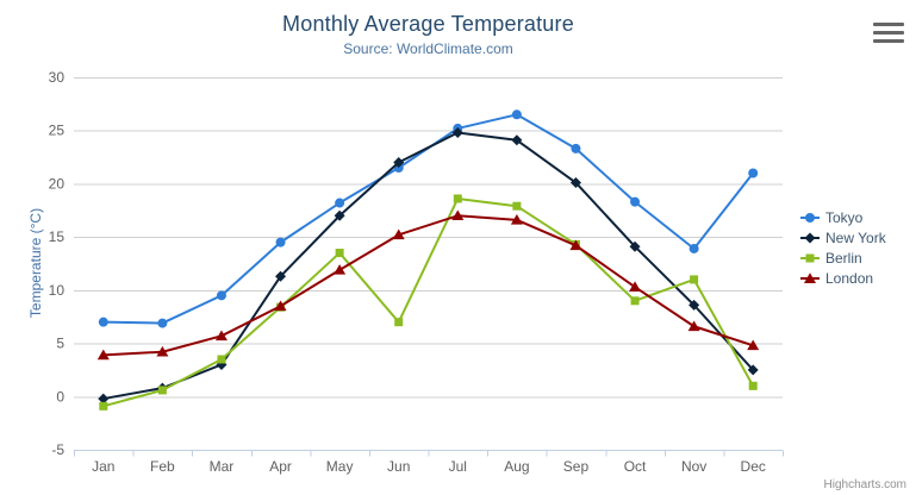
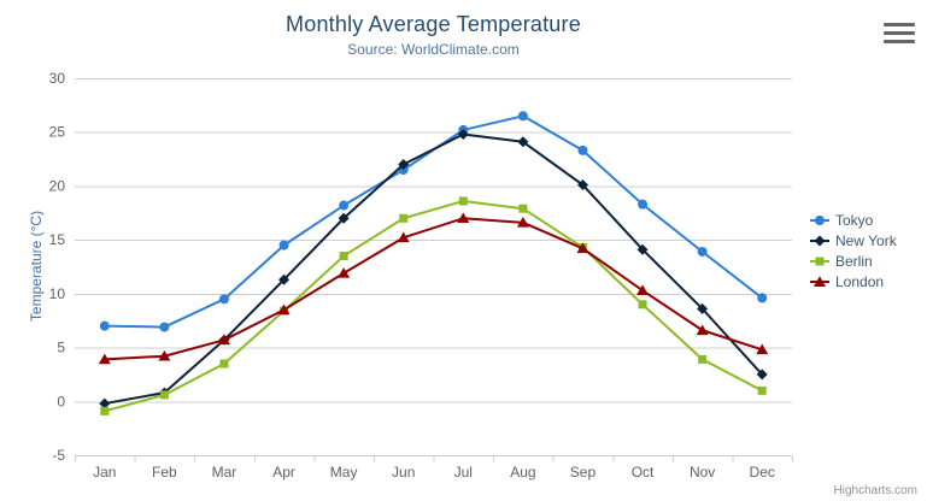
New York/Mar: 3 -> 6
Berlin/Jun: 7 -> 17
Berlin/Nov: 11 -> 4
Tokyo/Dec: 21 -> 10
